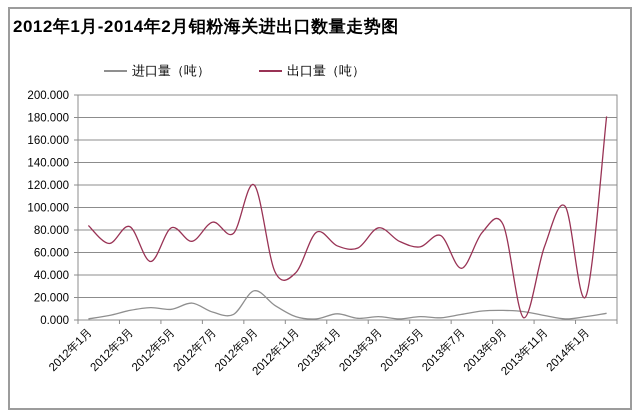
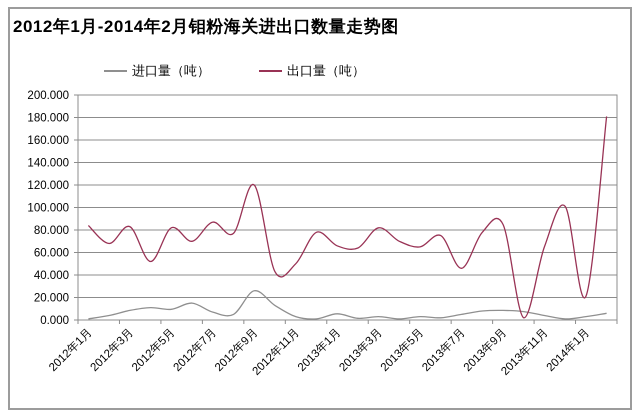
出口量（吨）/2012年11月: 42 -> 50
